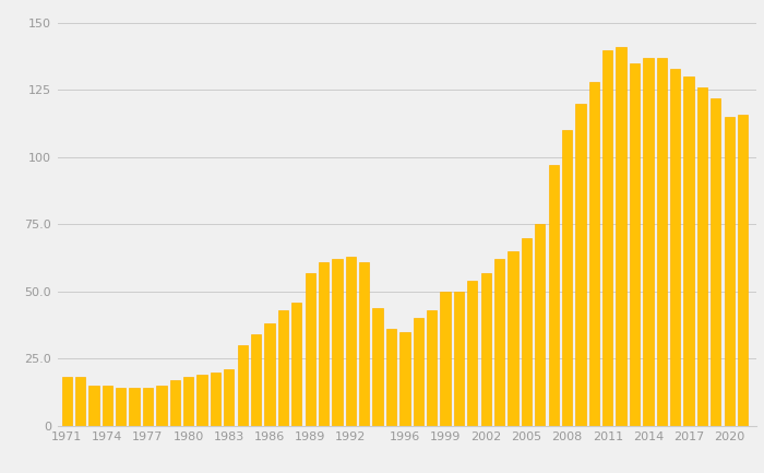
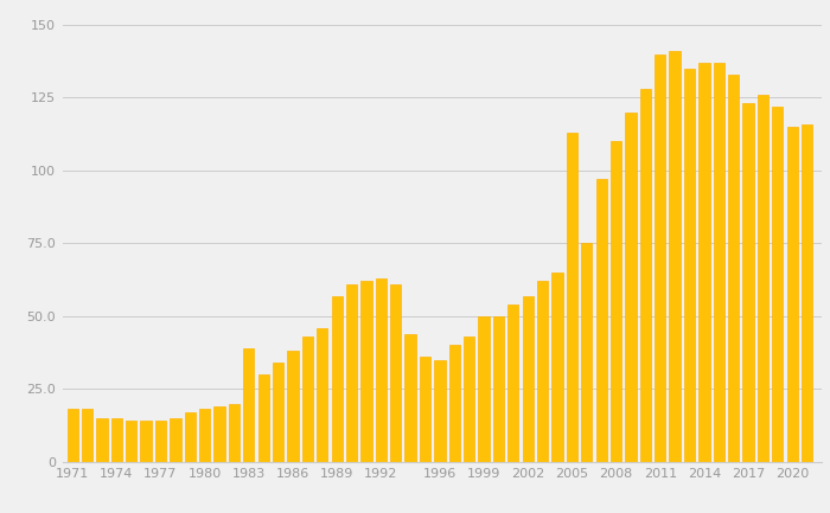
1983: 21 -> 39
2005: 70 -> 113
2017: 130 -> 123
